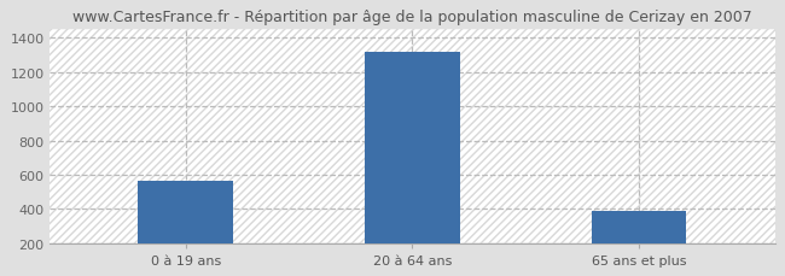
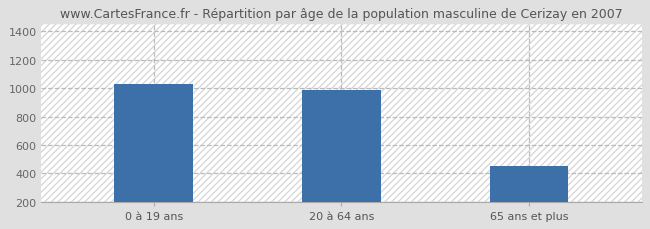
0 à 19 ans: 560 -> 1030
20 à 64 ans: 1320 -> 990
65 ans et plus: 390 -> 450
